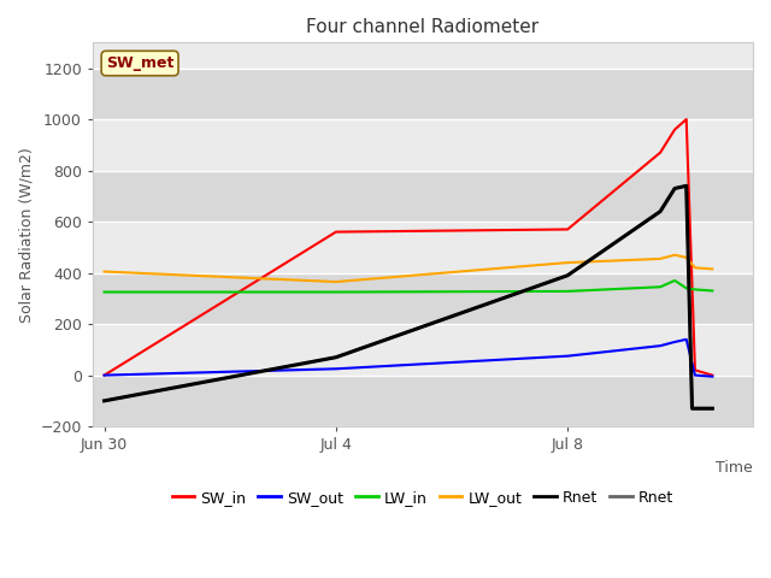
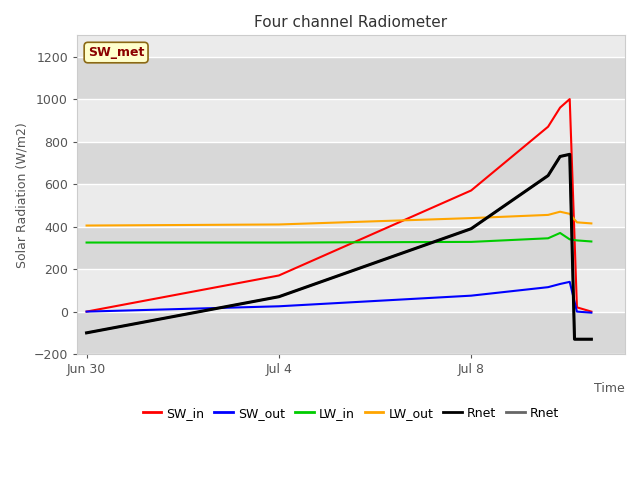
SW_in/Jul 4: 560 -> 170
LW_out/Jul 4: 365 -> 410
